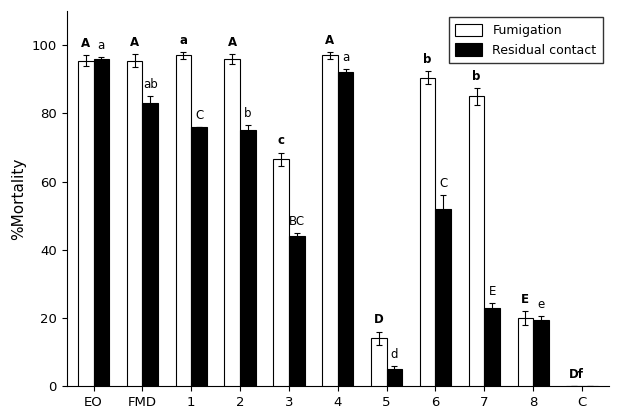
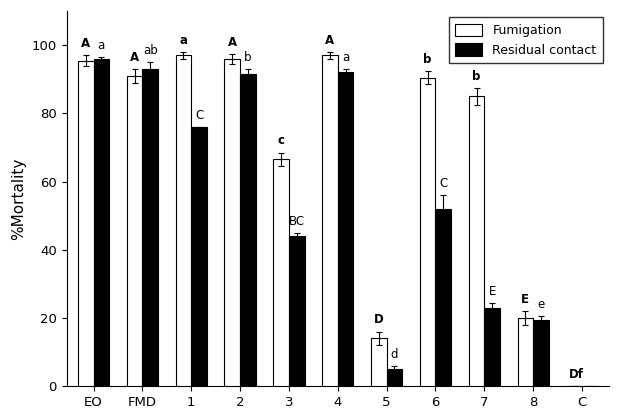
Fumigation/FMD: 95.5 -> 91.0
Residual contact/FMD: 83.0 -> 93.0
Residual contact/2: 75.0 -> 91.5
